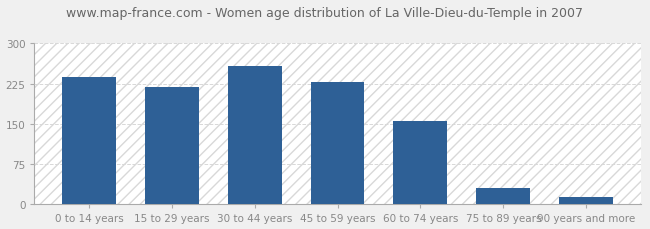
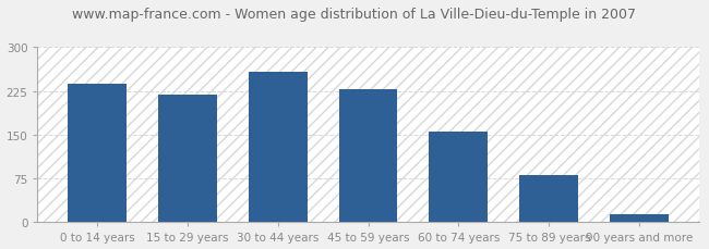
75 to 89 years: 30 -> 80
